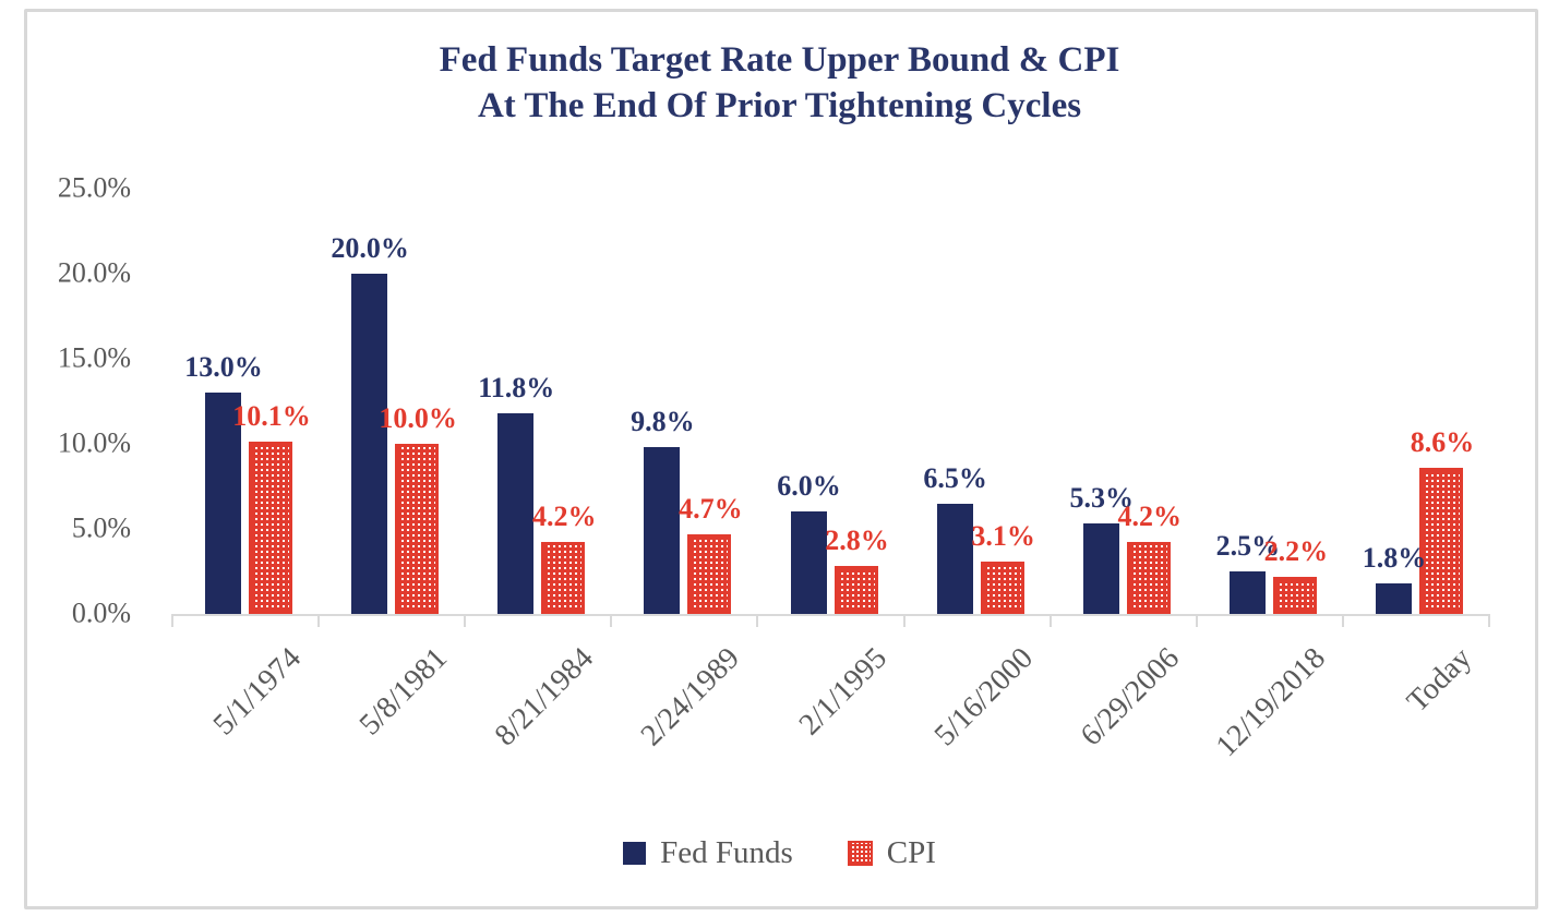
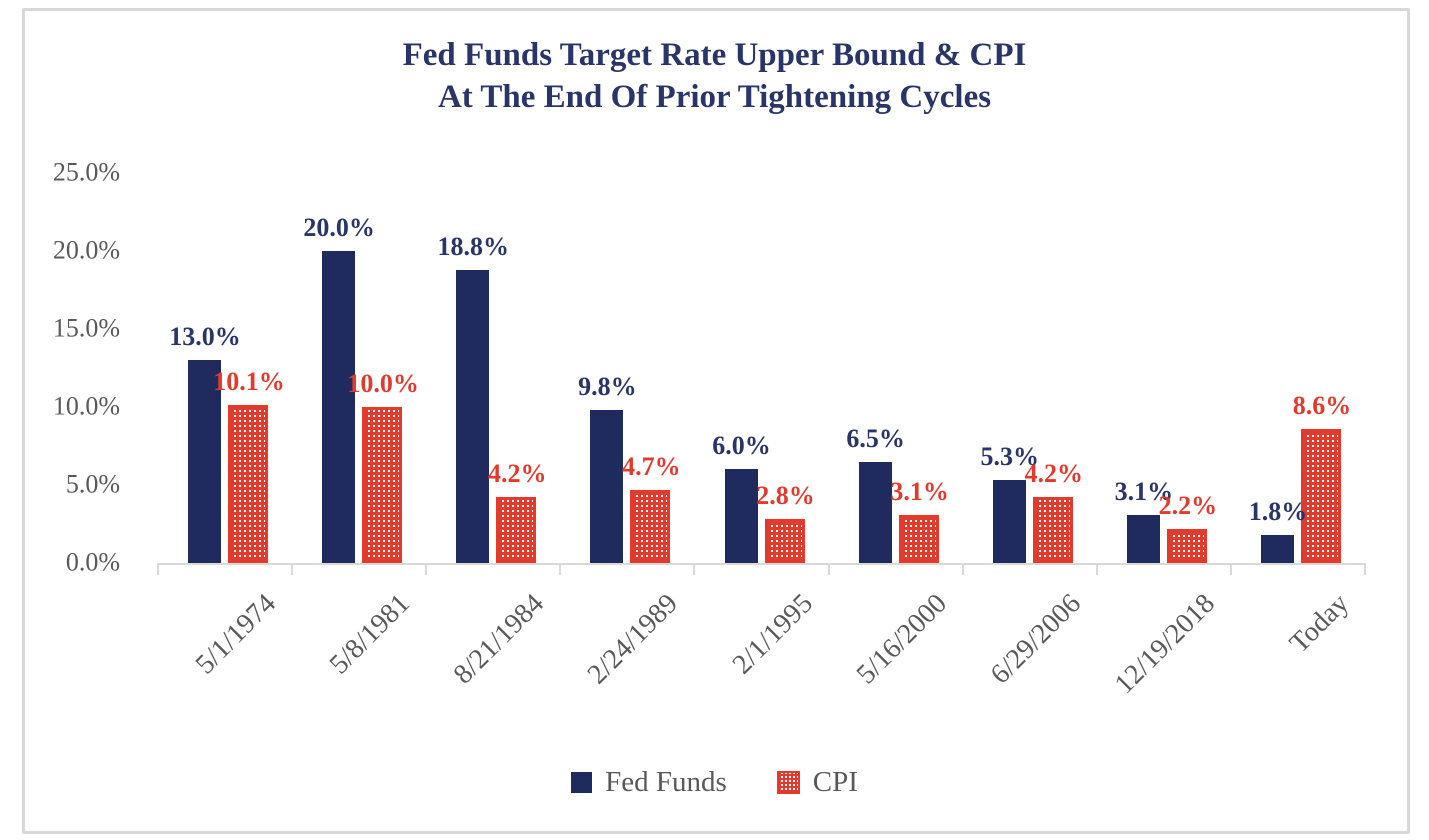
Fed Funds/8/21/1984: 11.8% -> 18.8%
Fed Funds/12/19/2018: 2.5% -> 3.1%
